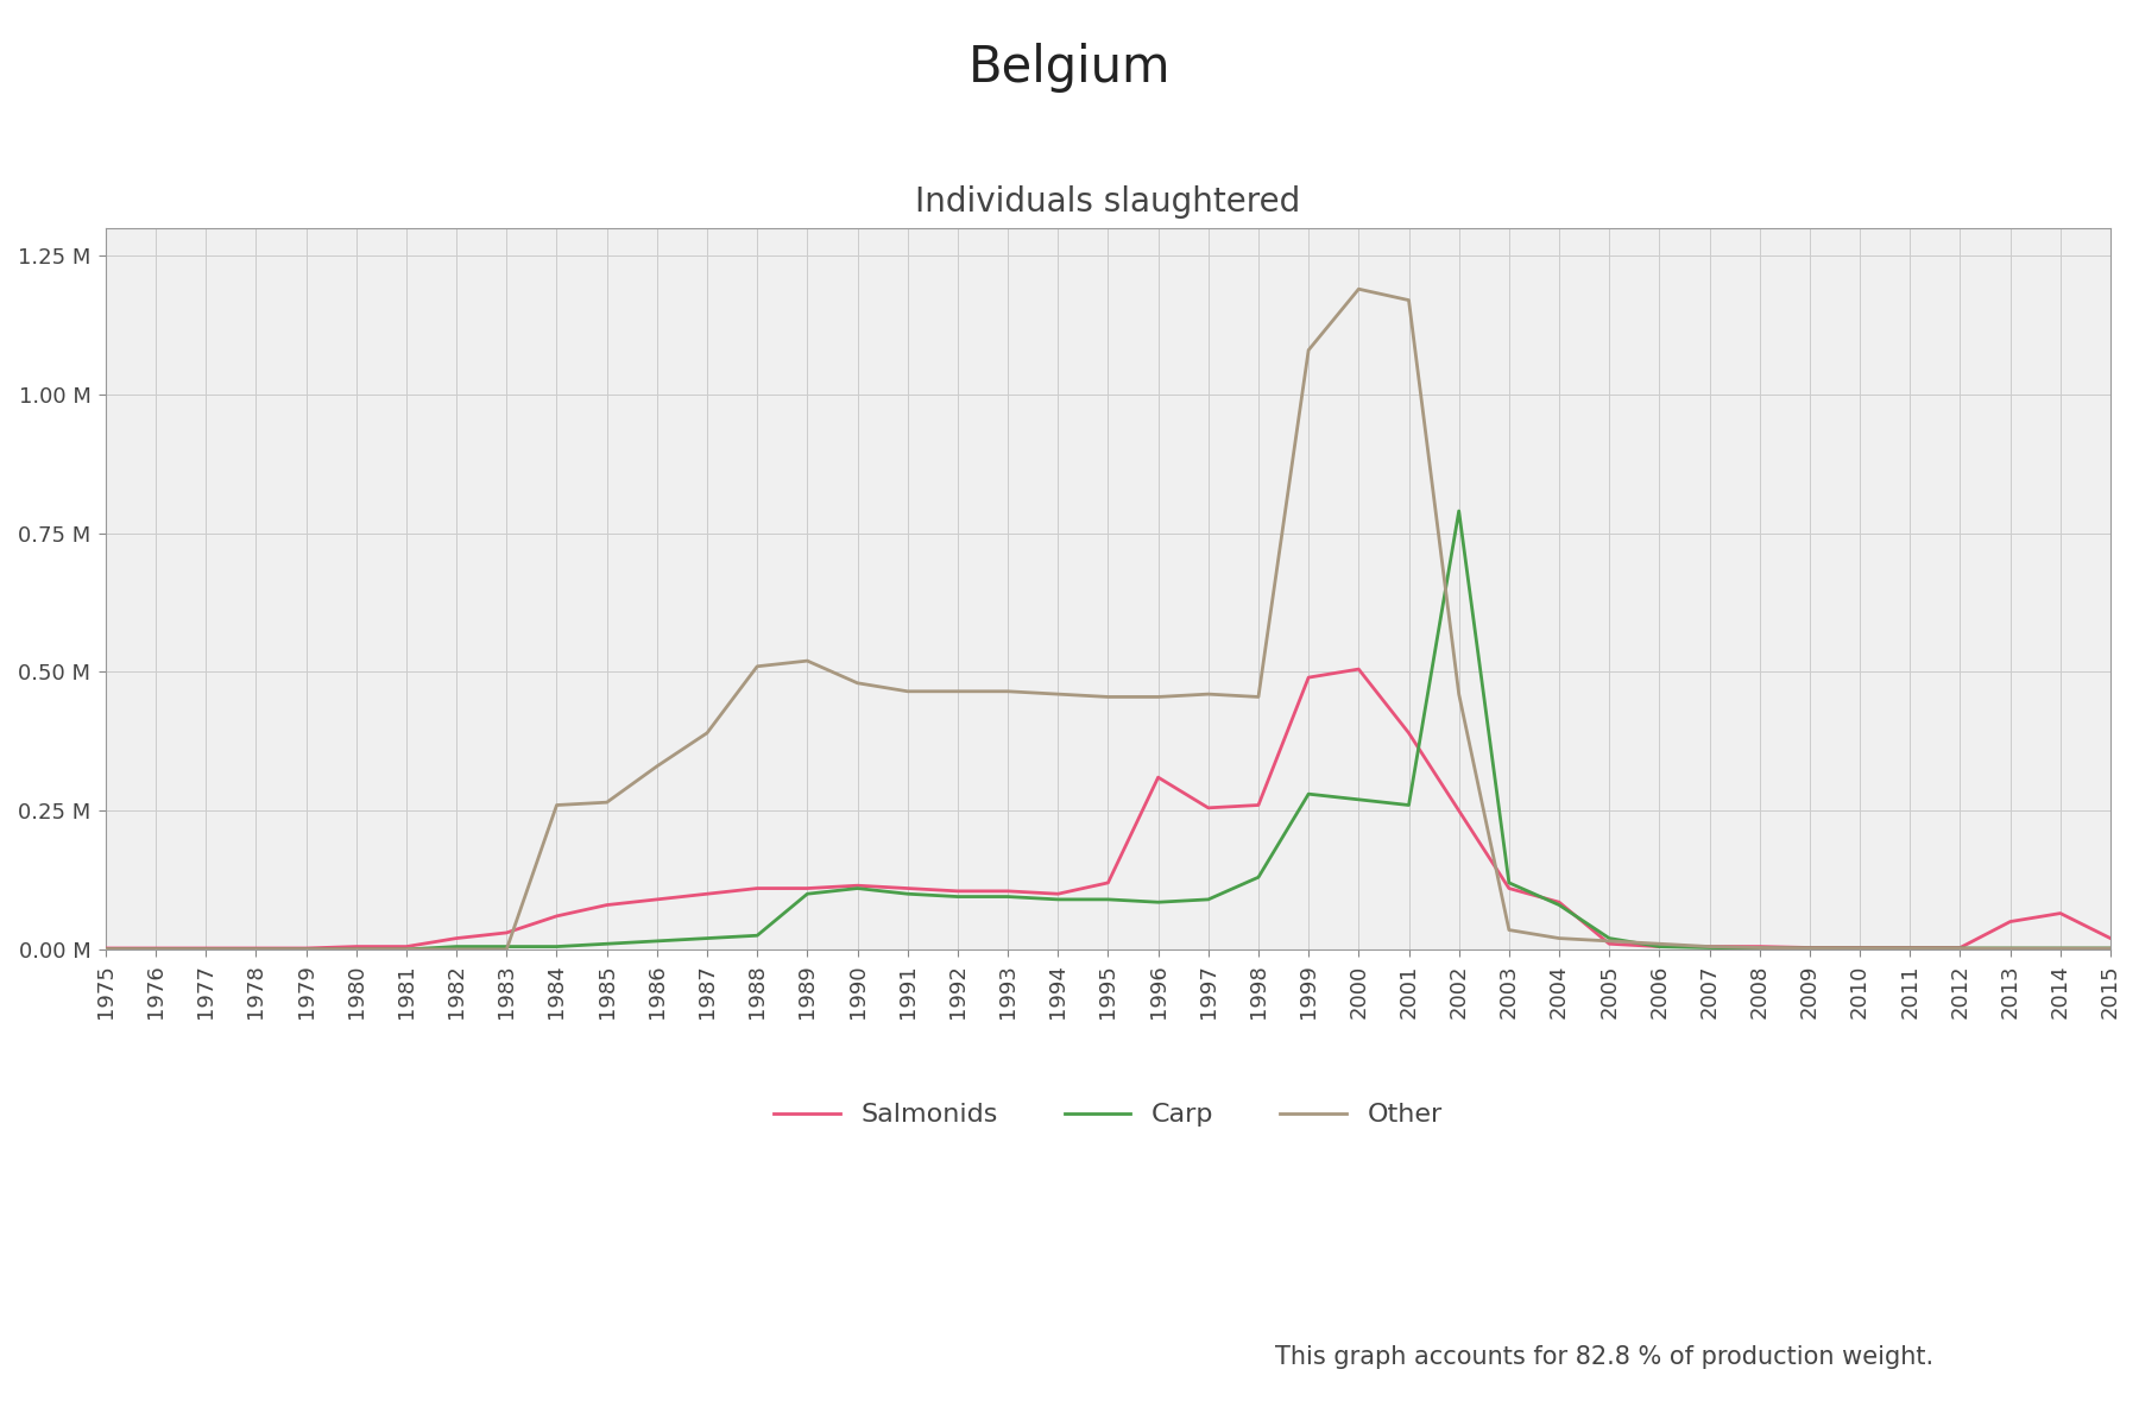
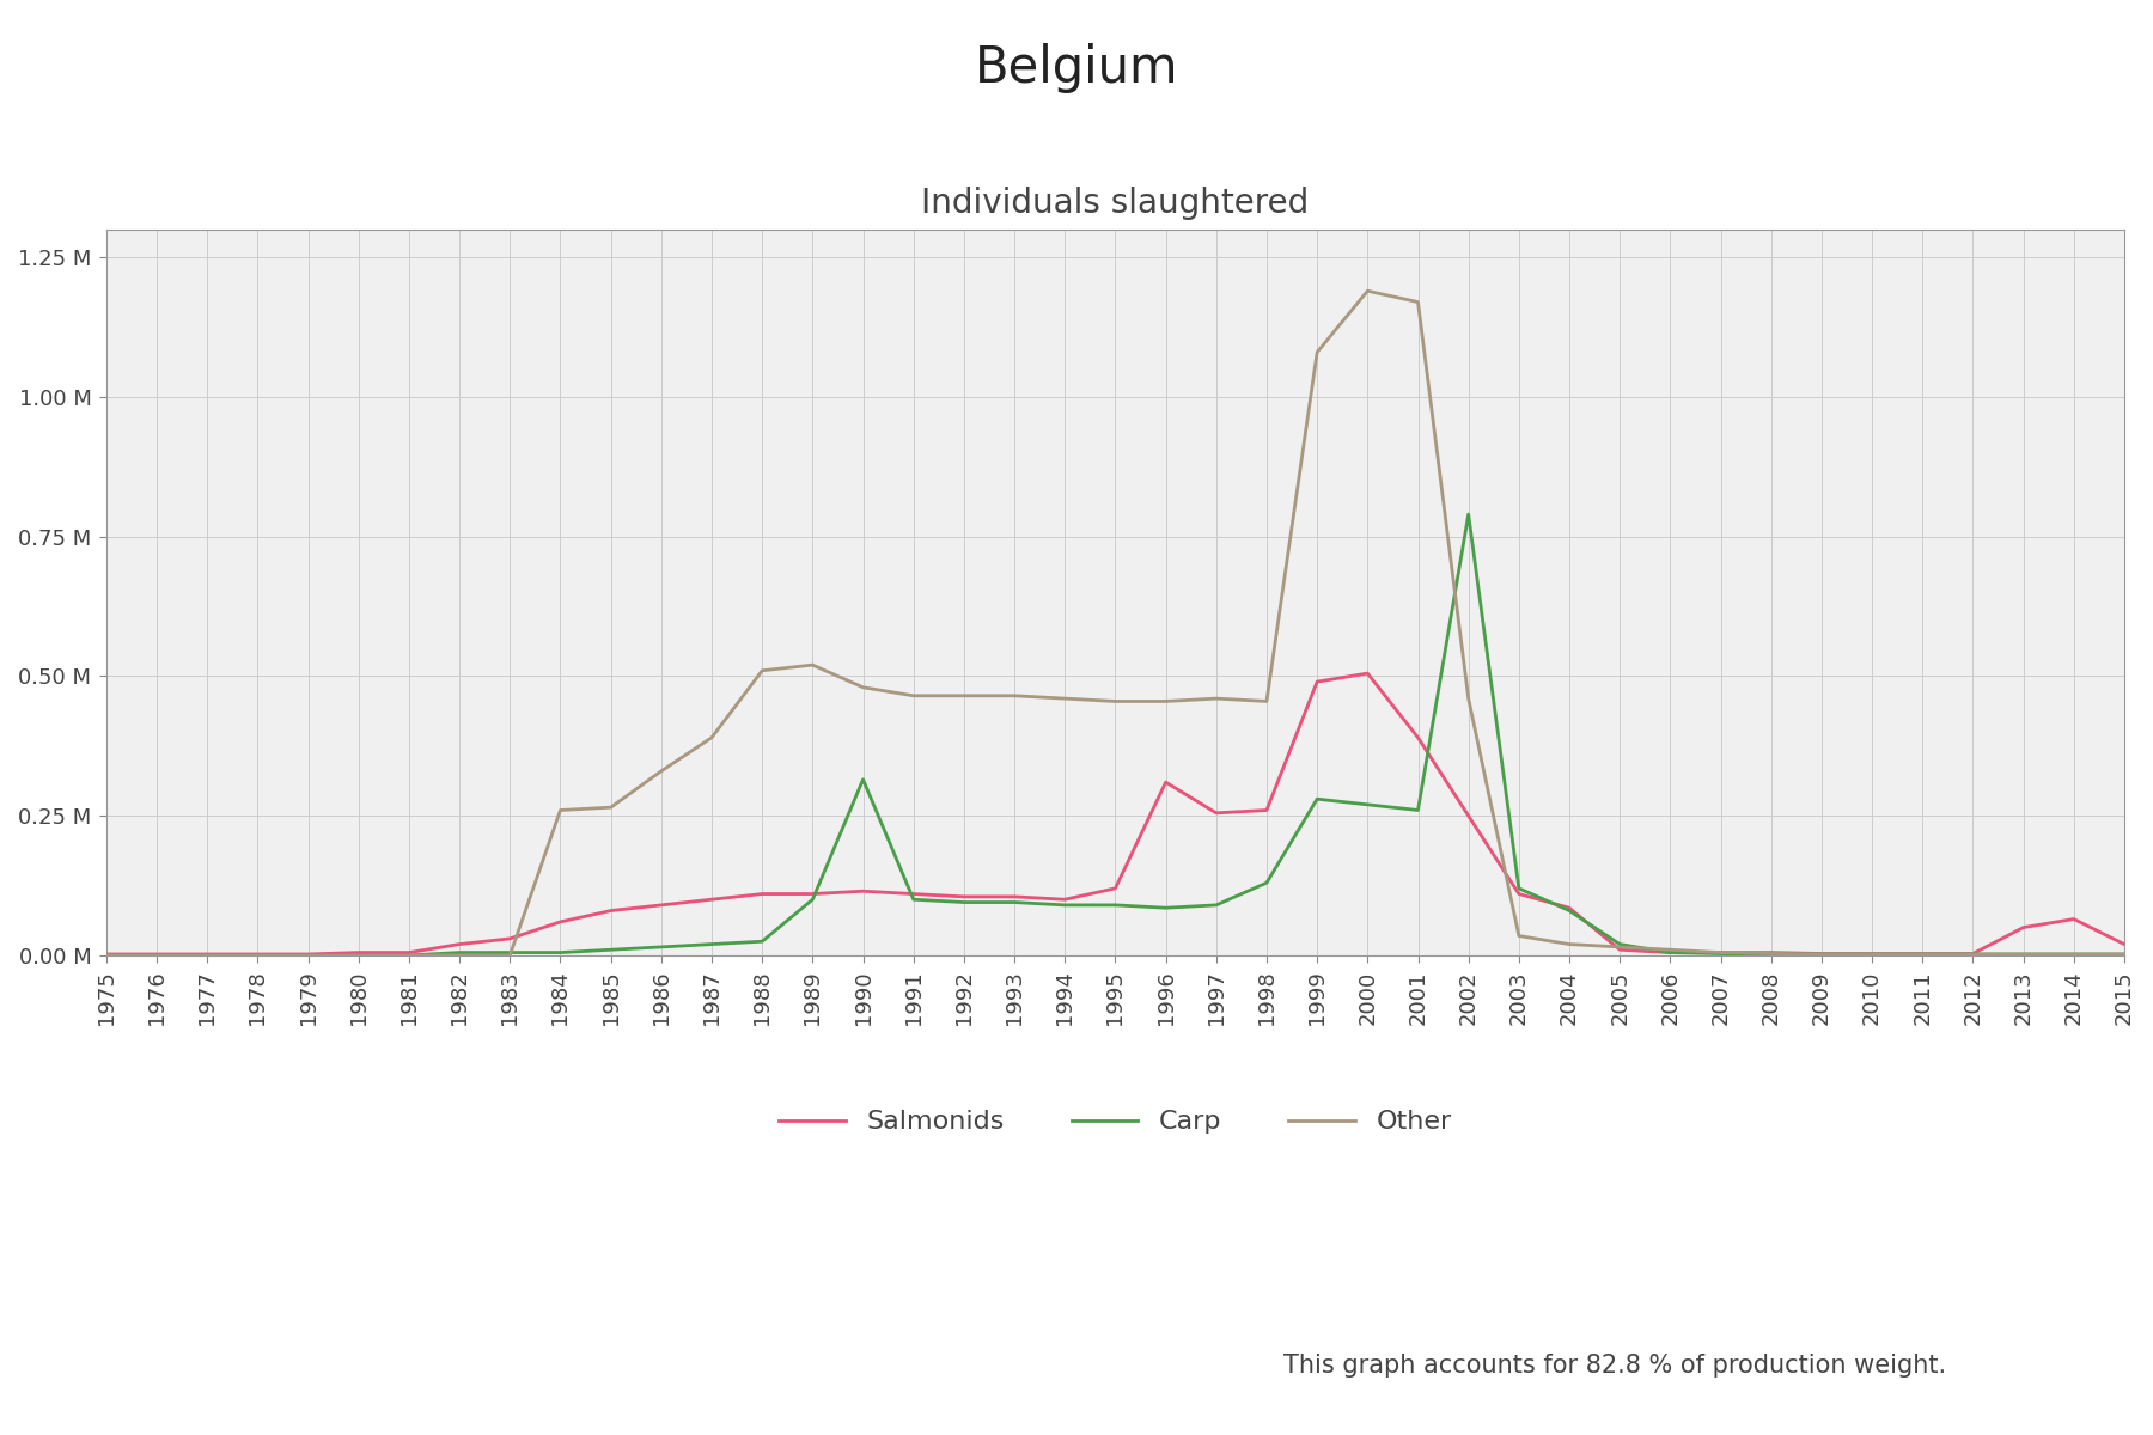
Carp/1990: 0.110 M -> 0.315 M
